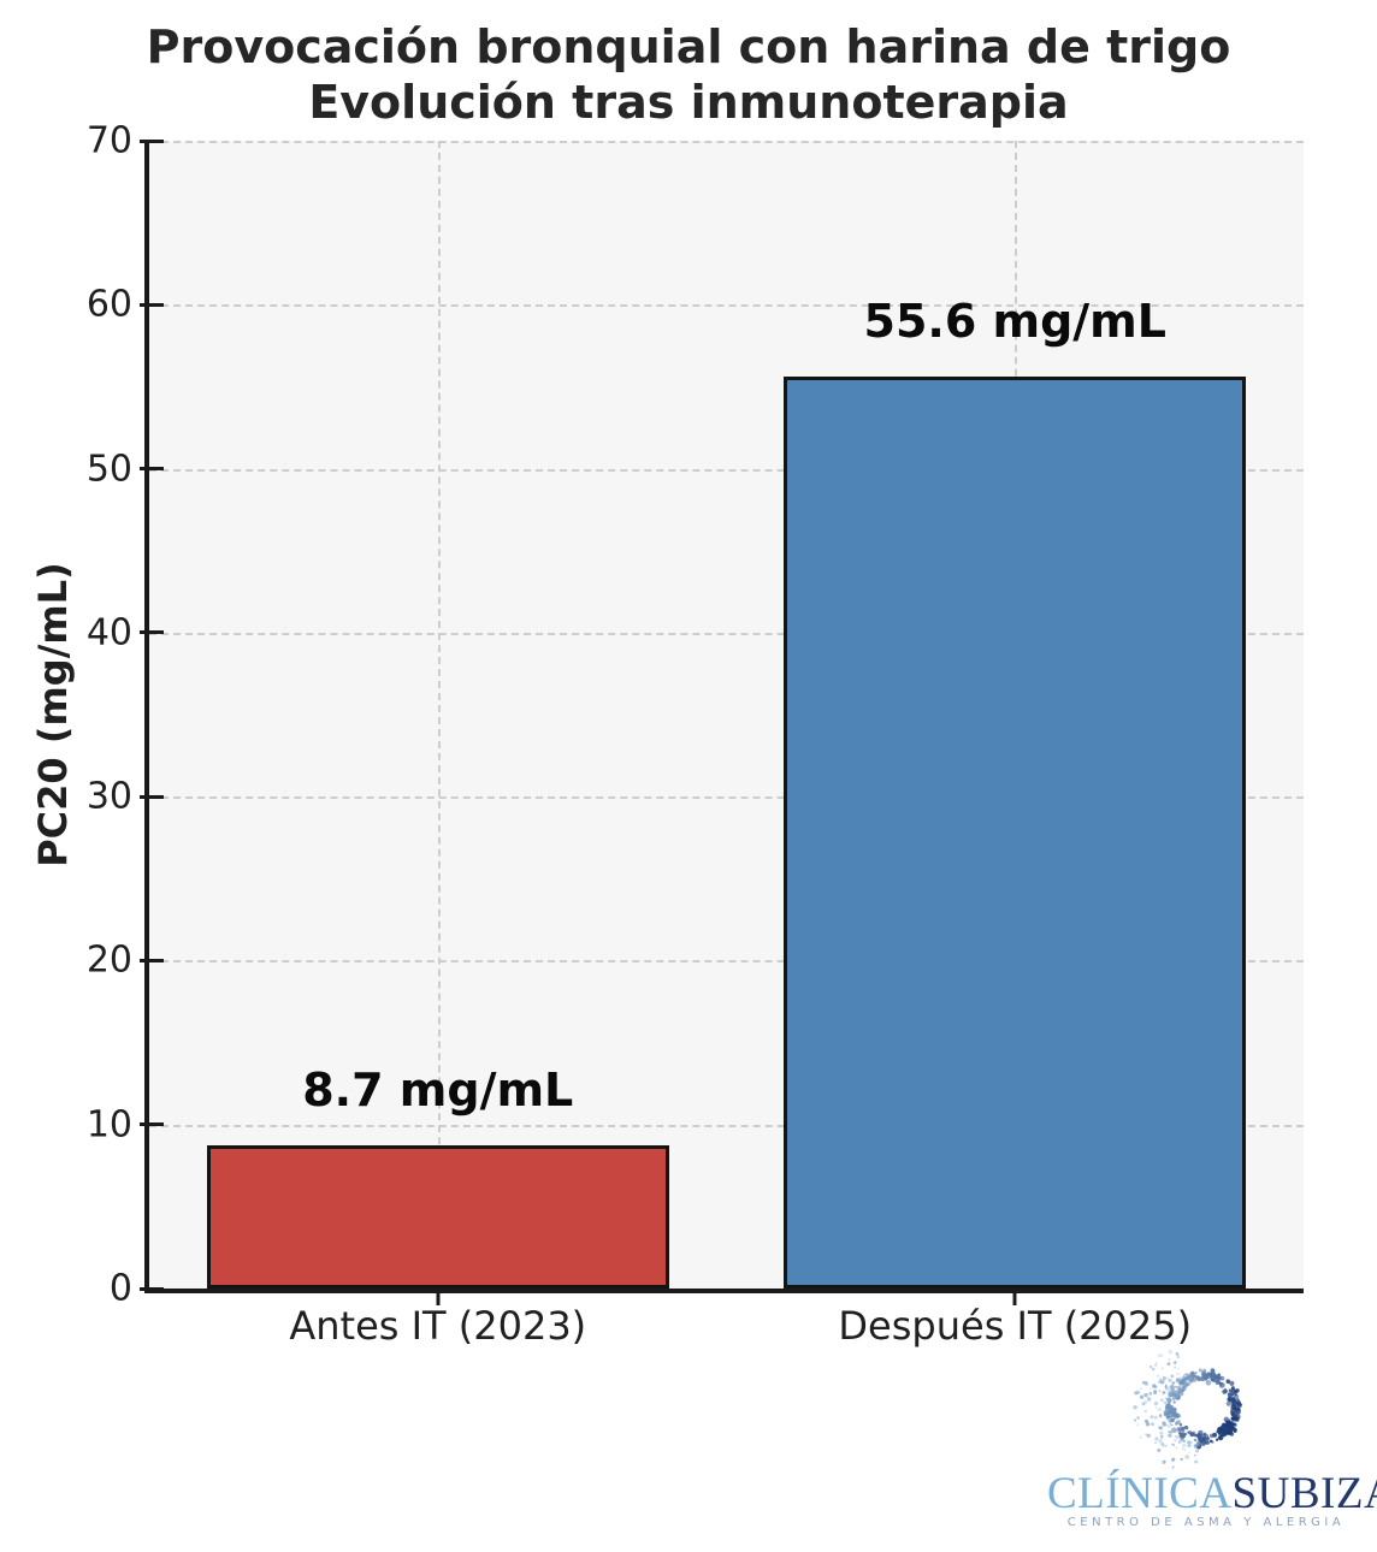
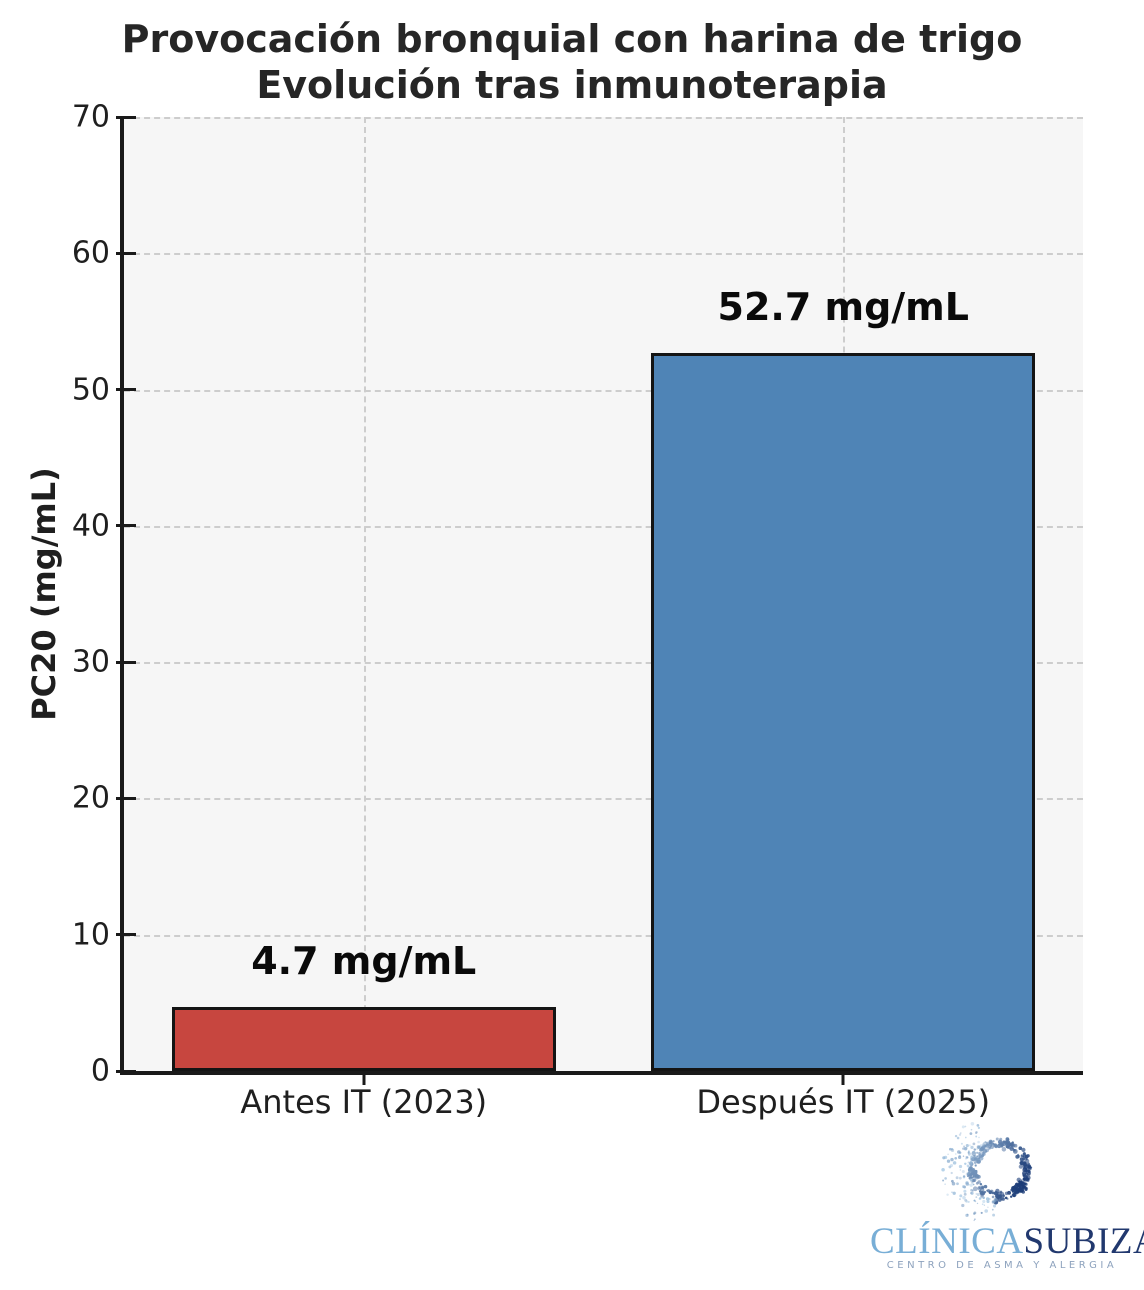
Antes IT (2023): 8.7 -> 4.7
Después IT (2025): 55.6 -> 52.7
